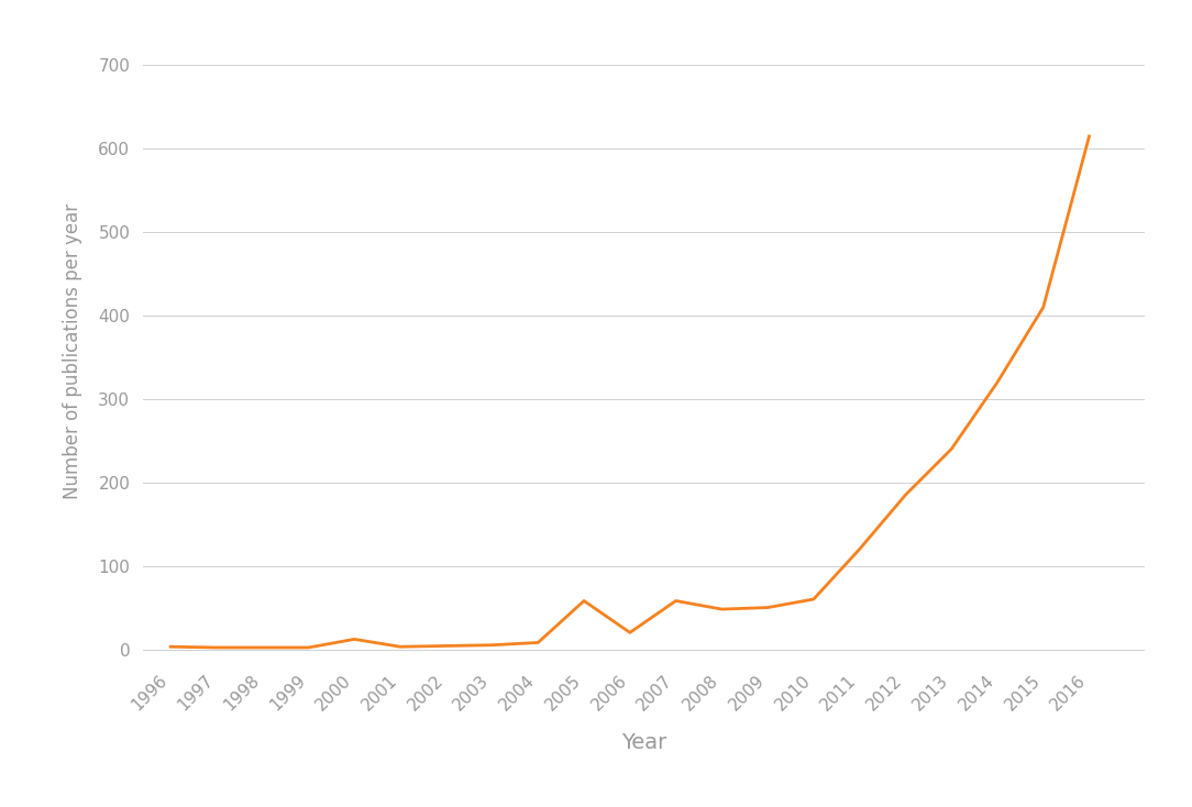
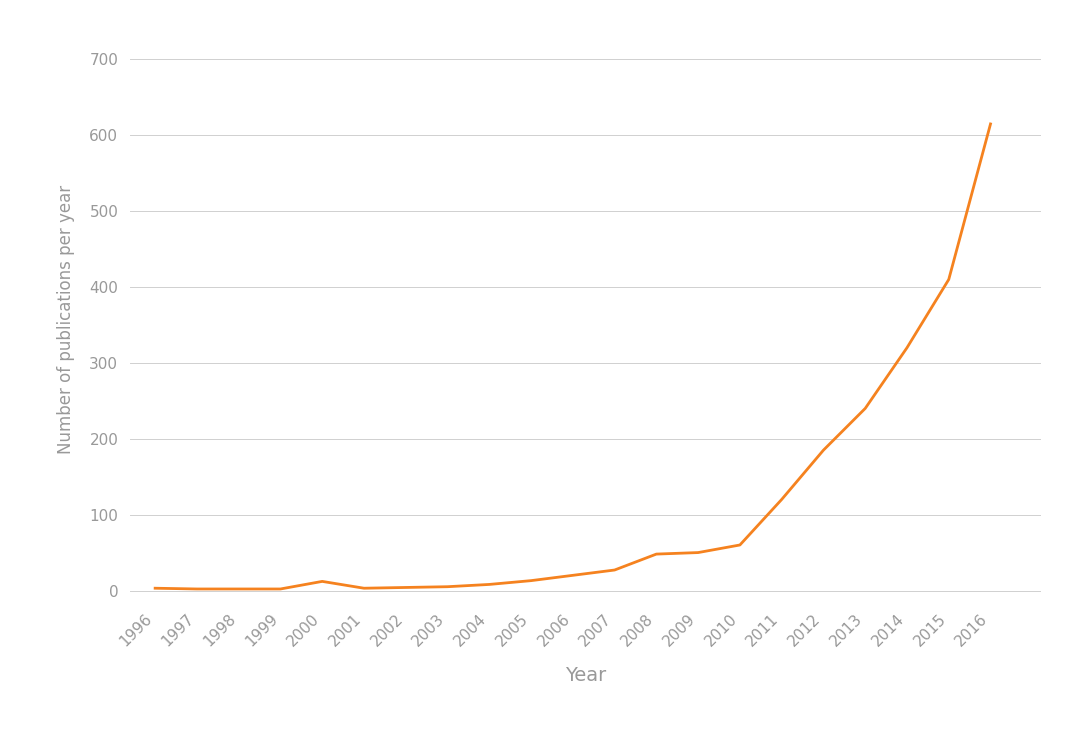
2005: 58 -> 13
2007: 58 -> 27
